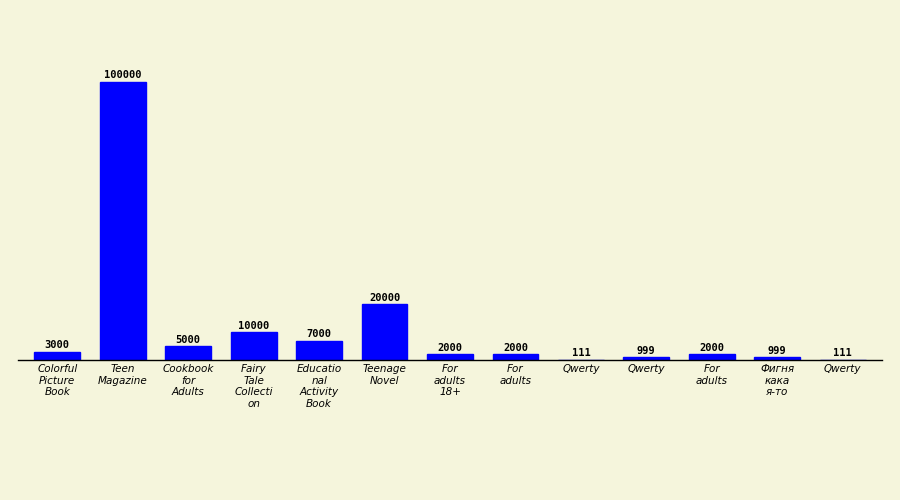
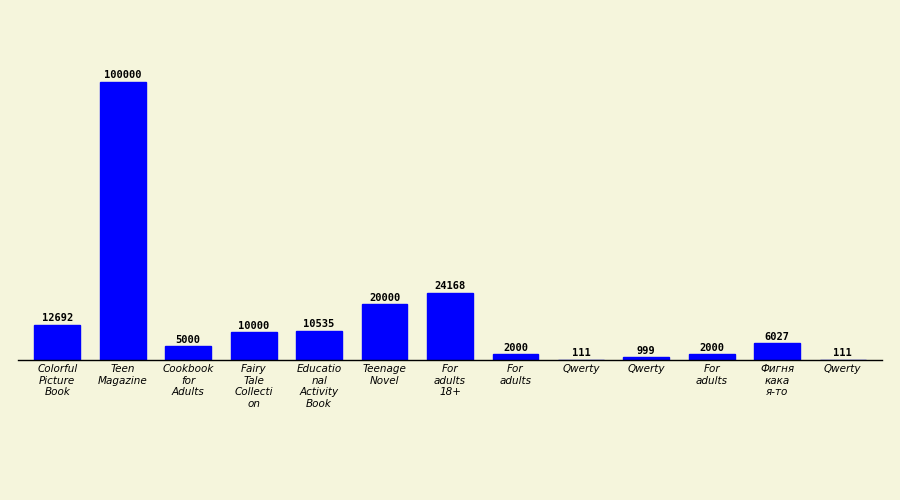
Colorful Picture Book: 3000 -> 12692
Educatio nal Activity Book: 7000 -> 10535
For adults 18+: 2000 -> 24168
Фигня кака я-то: 999 -> 6027
